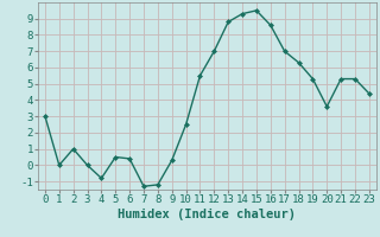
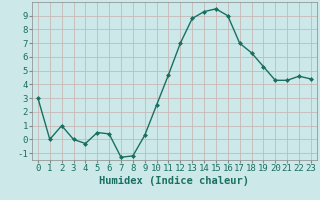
4: -0.8 -> -0.3
11: 5.5 -> 4.7
16: 8.6 -> 9.0
20: 3.6 -> 4.3
21: 5.3 -> 4.3
22: 5.3 -> 4.6
